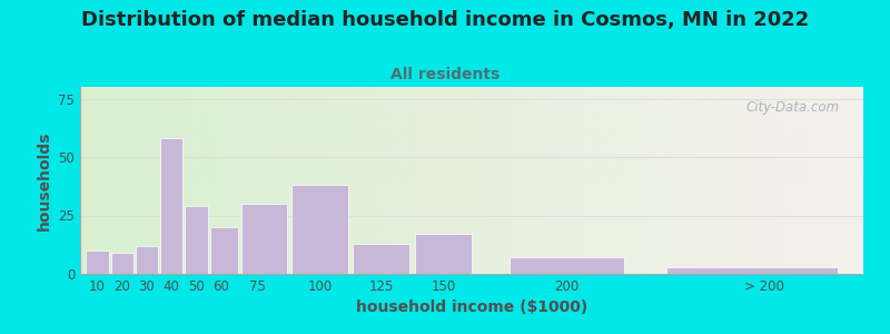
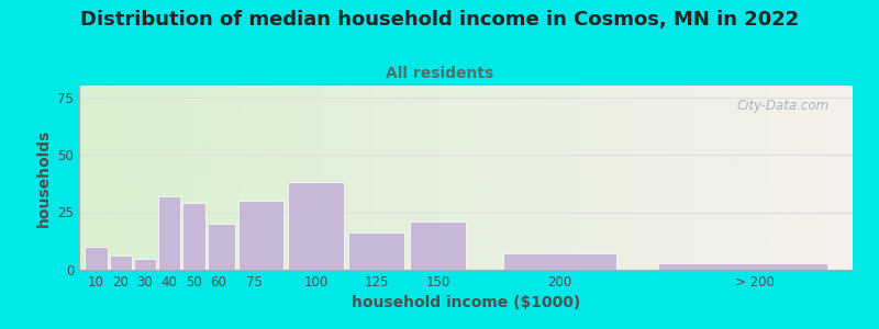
20: 9 -> 6
30: 12 -> 5
40: 58 -> 32
125: 13 -> 16
150: 17 -> 21
